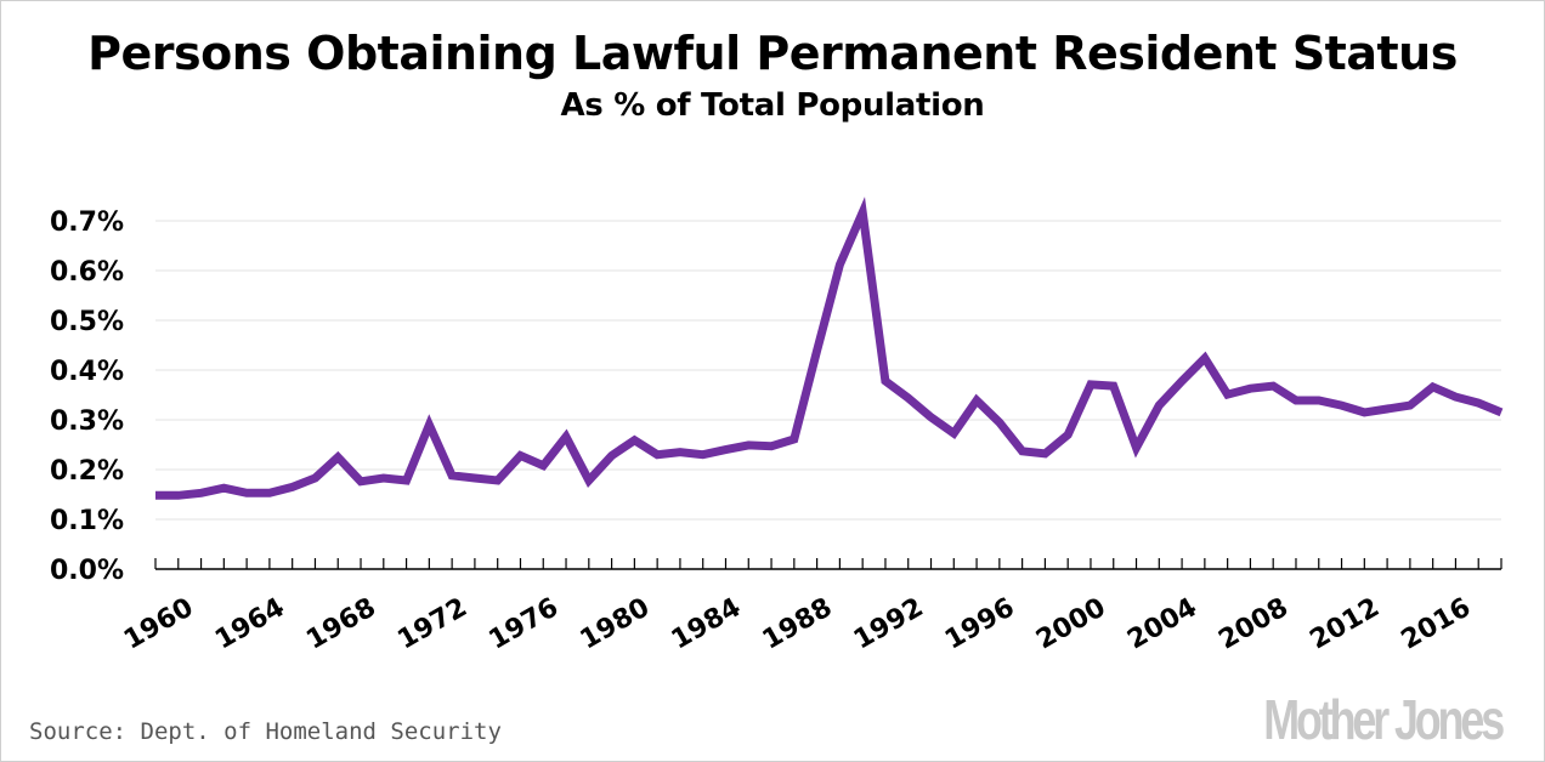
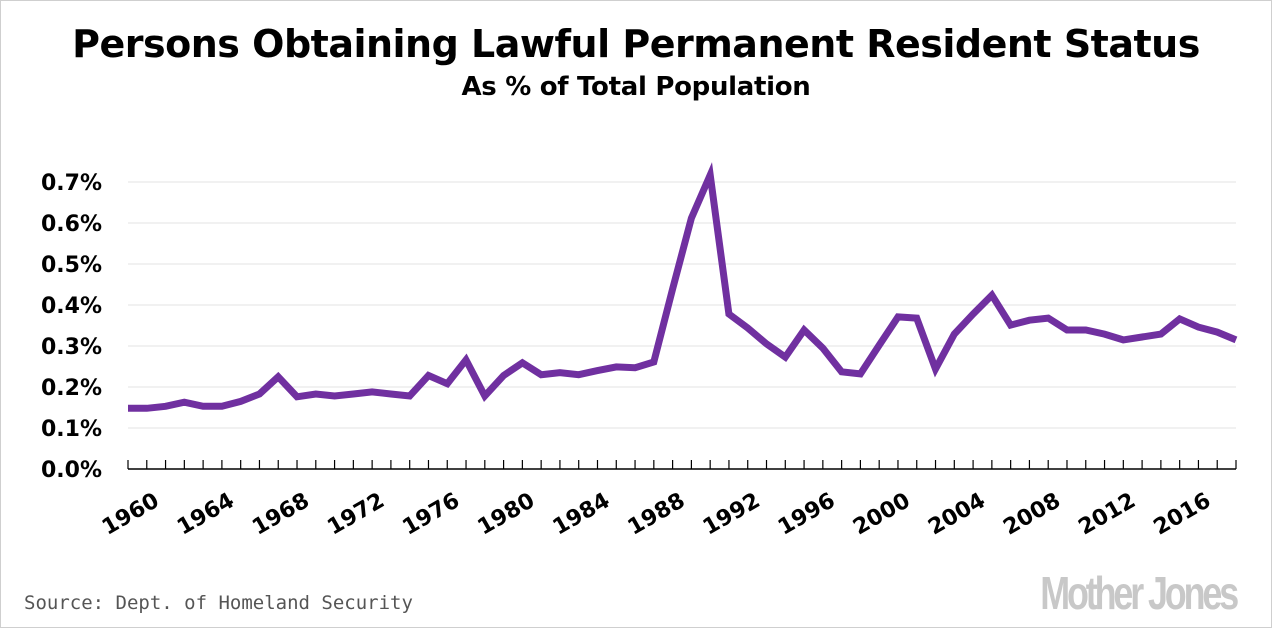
1972: 0.29% -> 0.18%
2000: 0.27% -> 0.30%
